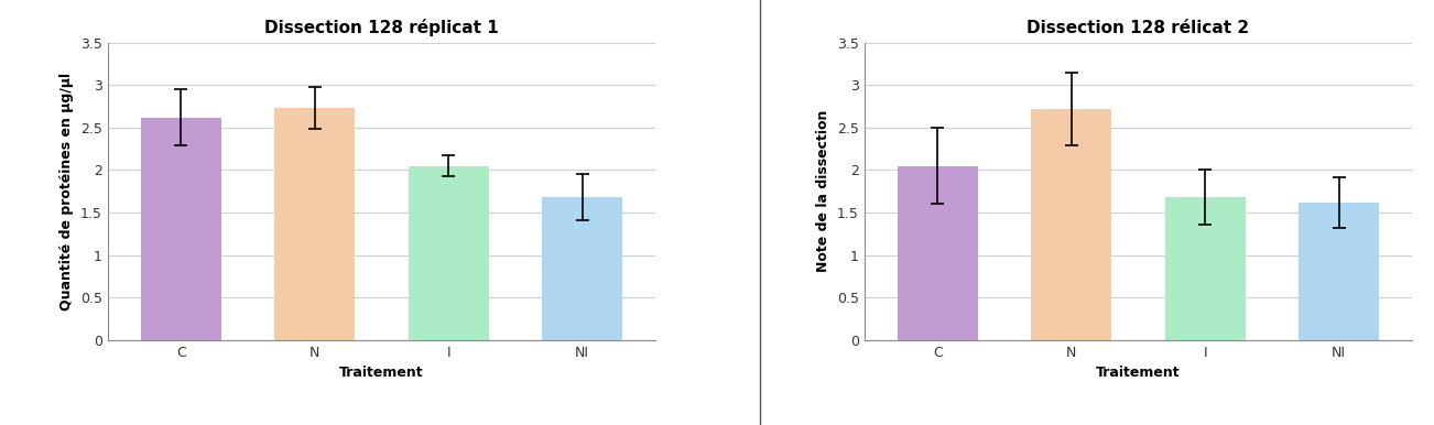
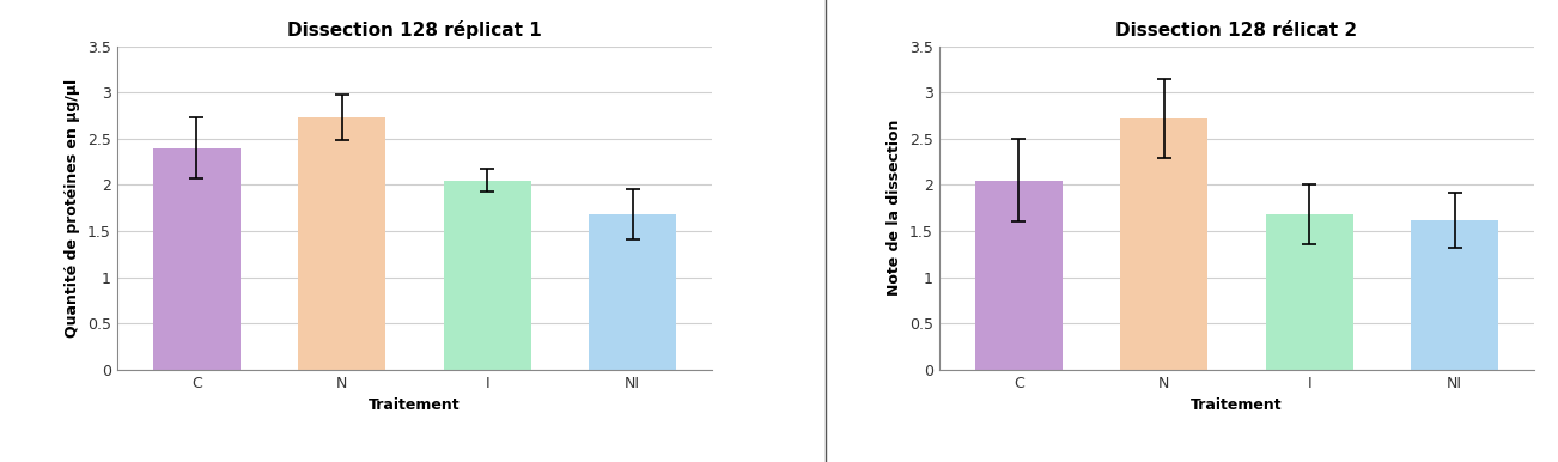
Dissection 128 réplicat 1/C: 2.62 -> 2.40
